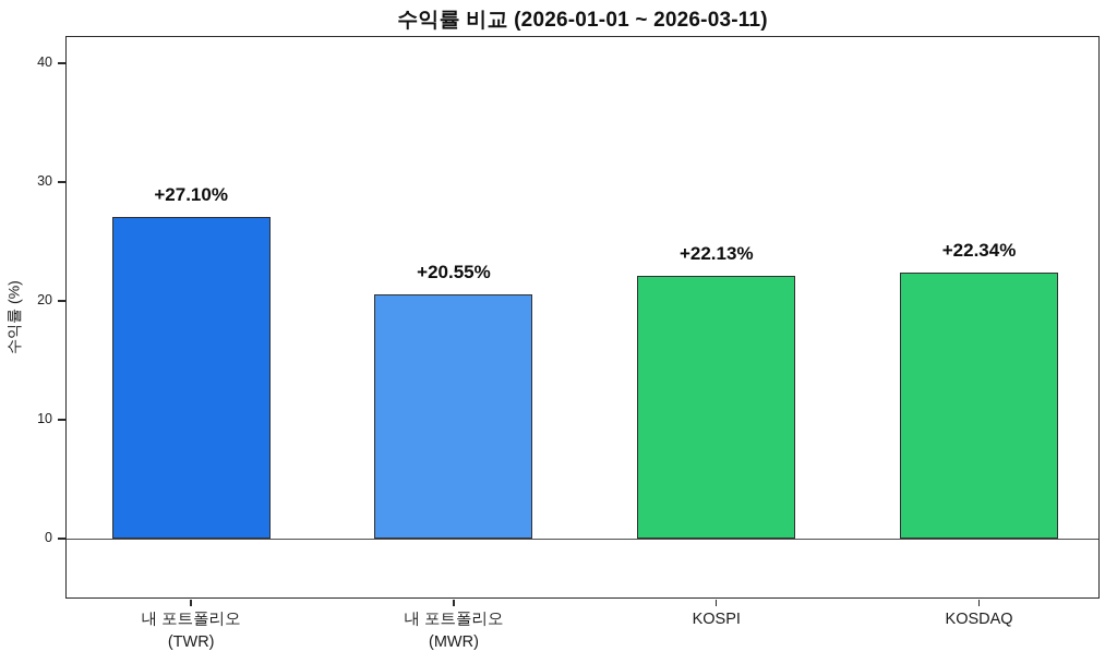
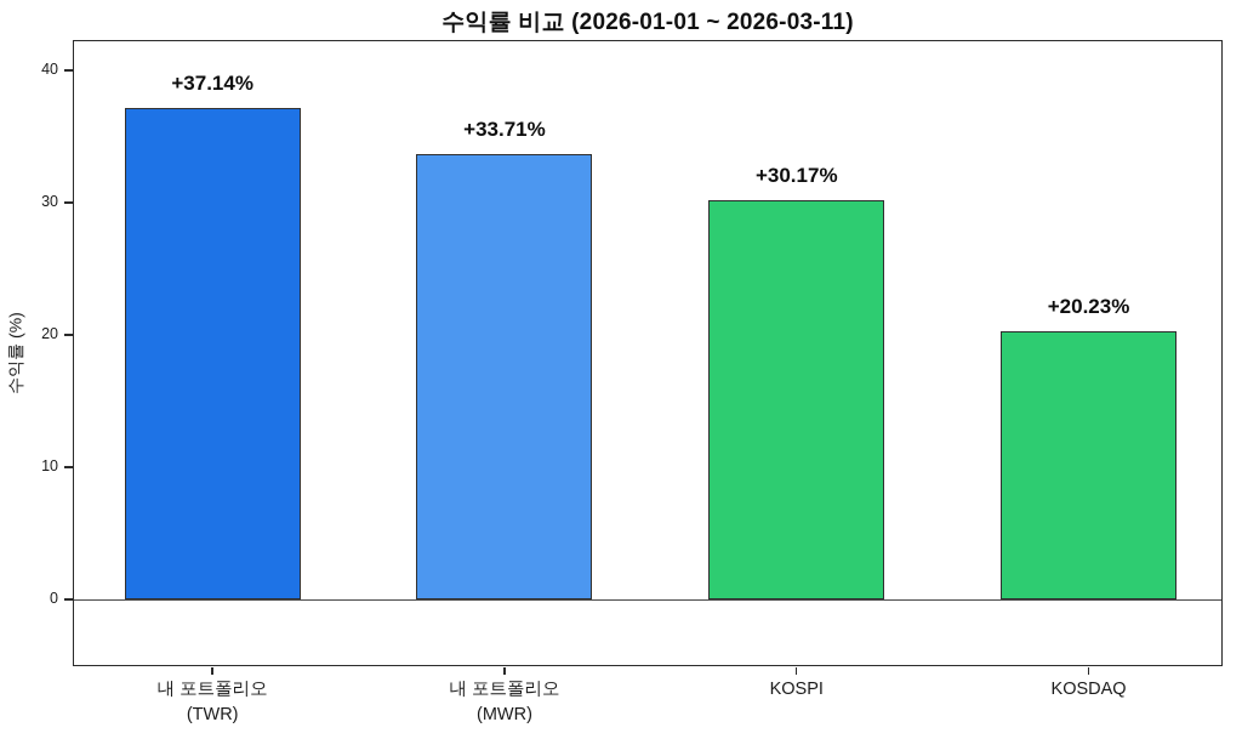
내 포트폴리오 (TWR): +27.10% -> +37.14%
내 포트폴리오 (MWR): +20.55% -> +33.71%
KOSPI: +22.13% -> +30.17%
KOSDAQ: +22.34% -> +20.23%
